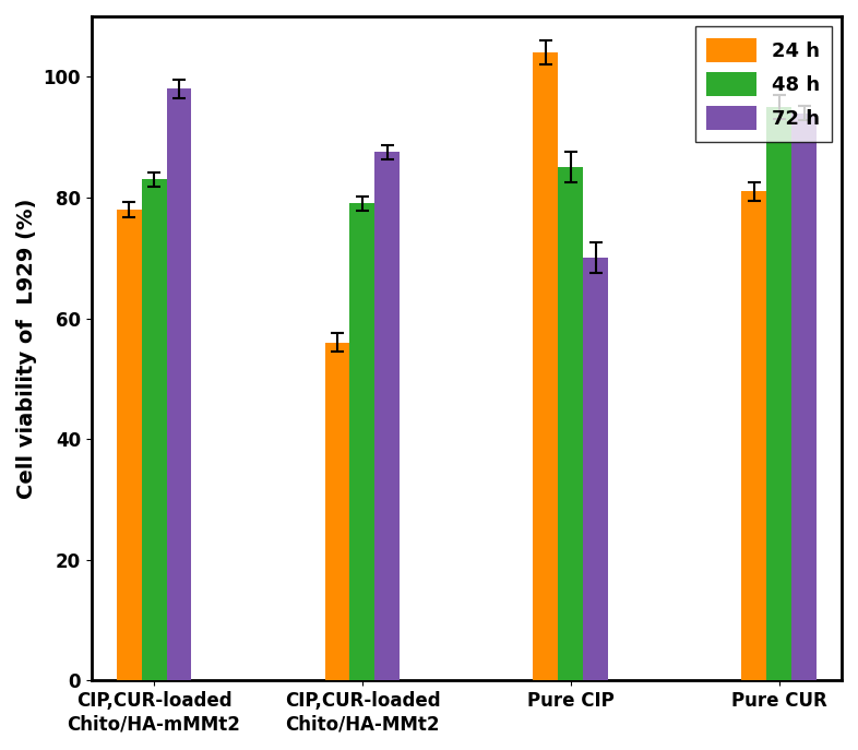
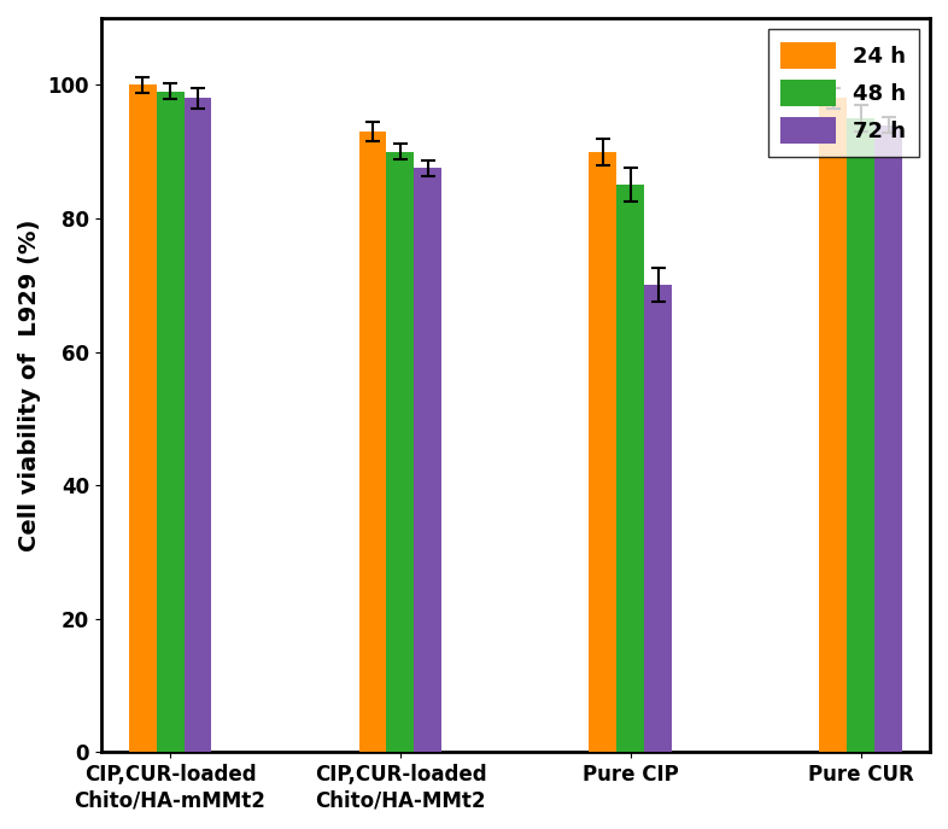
24 h/CIP,CUR-loaded Chito/HA-mMMt2: 78 -> 100
48 h/CIP,CUR-loaded Chito/HA-mMMt2: 83 -> 99
24 h/CIP,CUR-loaded Chito/HA-MMt2: 56 -> 93
48 h/CIP,CUR-loaded Chito/HA-MMt2: 79 -> 90
24 h/Pure CIP: 104 -> 90
24 h/Pure CUR: 81 -> 98
